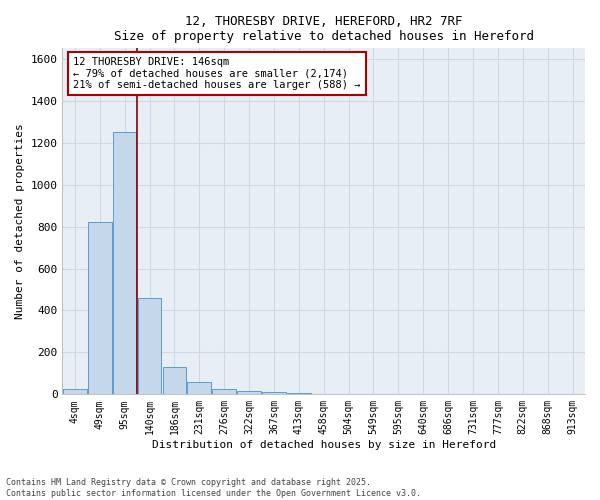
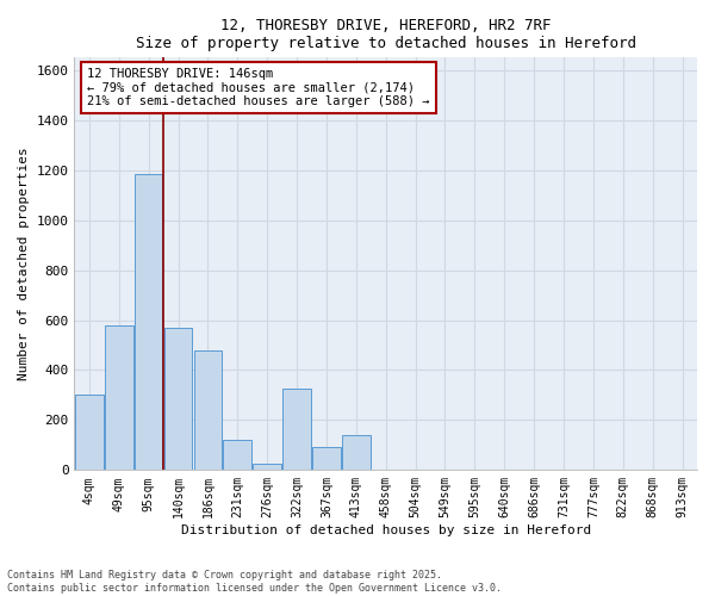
4sqm: 25 -> 300
49sqm: 820 -> 580
95sqm: 1250 -> 1185
140sqm: 460 -> 570
186sqm: 130 -> 480
231sqm: 60 -> 120
322sqm: 15 -> 325
367sqm: 10 -> 90
413sqm: 8 -> 140
